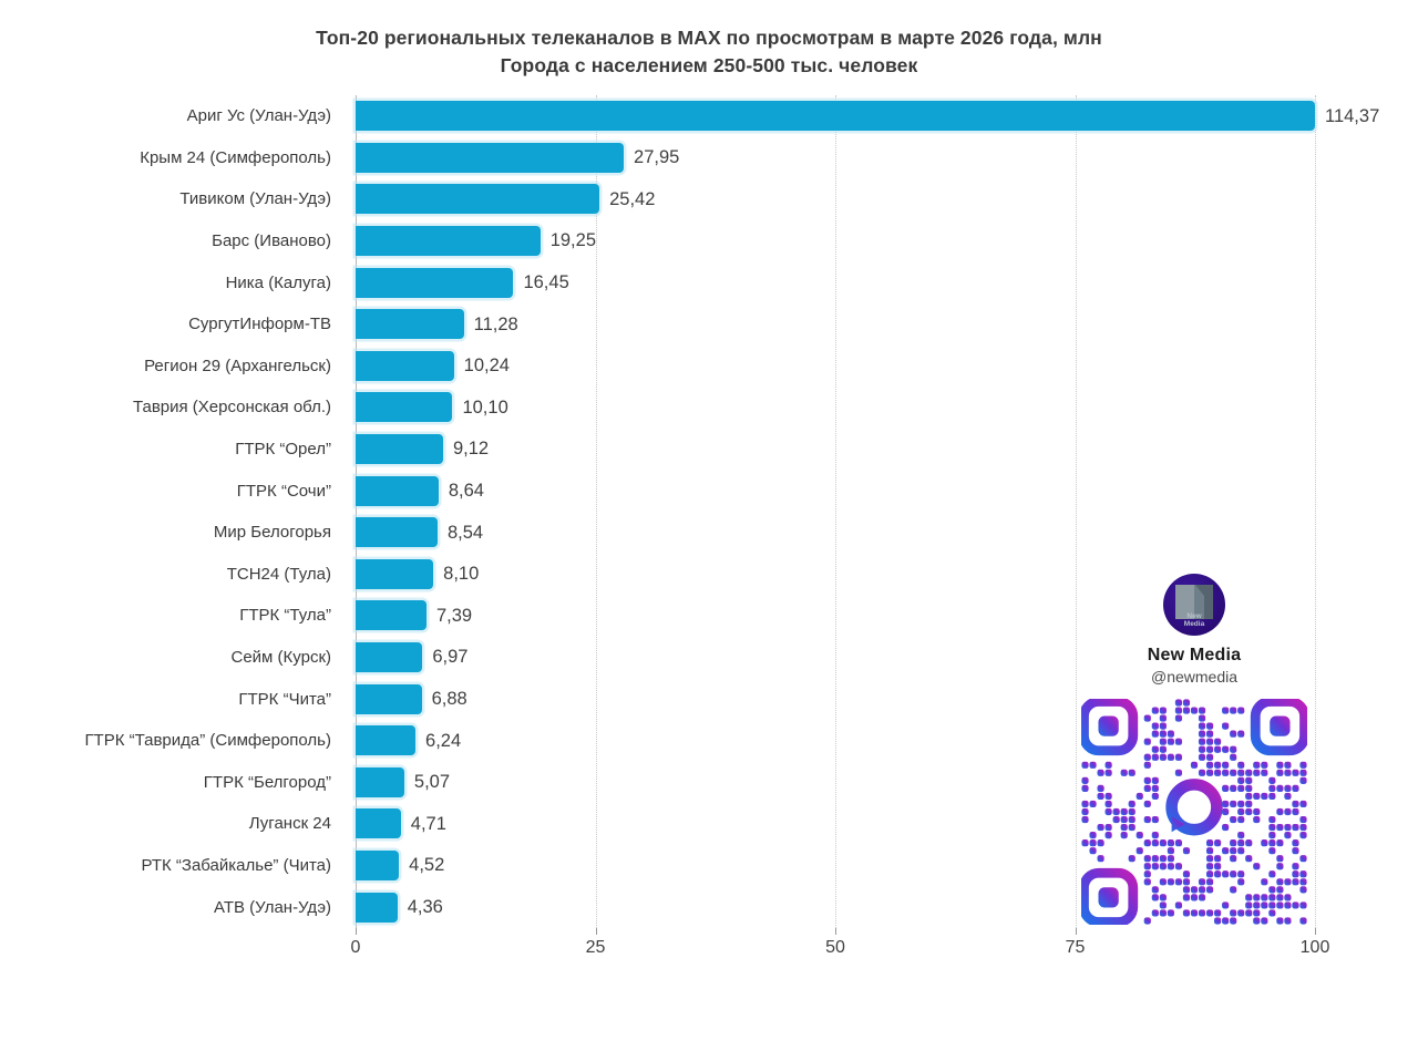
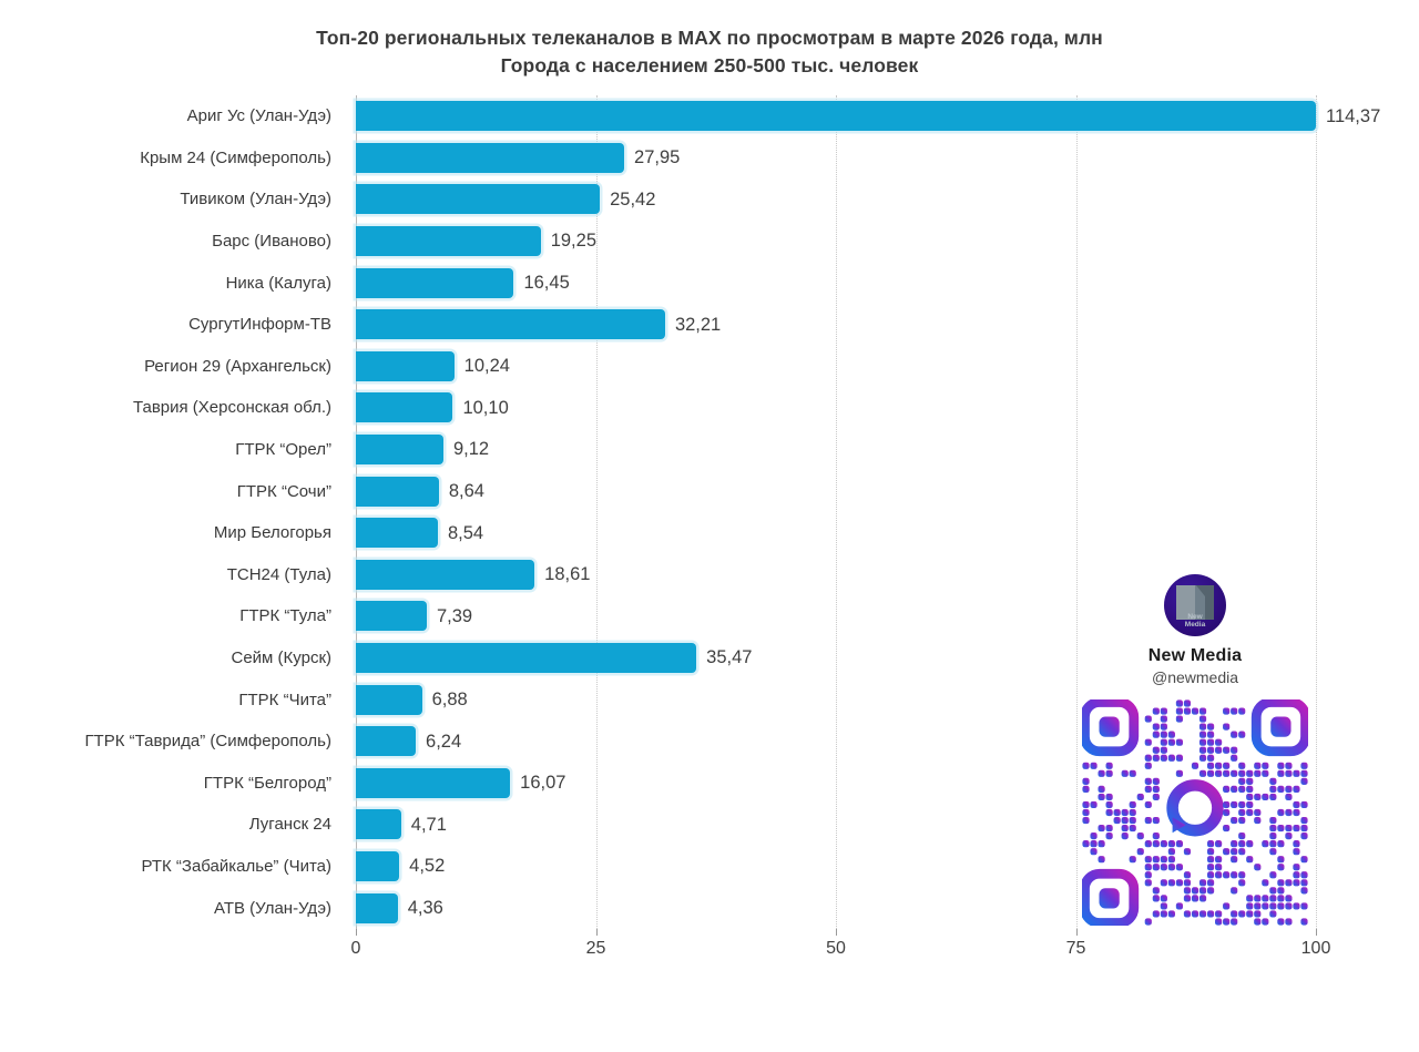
СургутИнформ-ТВ: 11,28 -> 32,21
ТСН24 (Тула): 8,10 -> 18,61
Сейм (Курск): 6,97 -> 35,47
ГТРК “Белгород”: 5,07 -> 16,07
